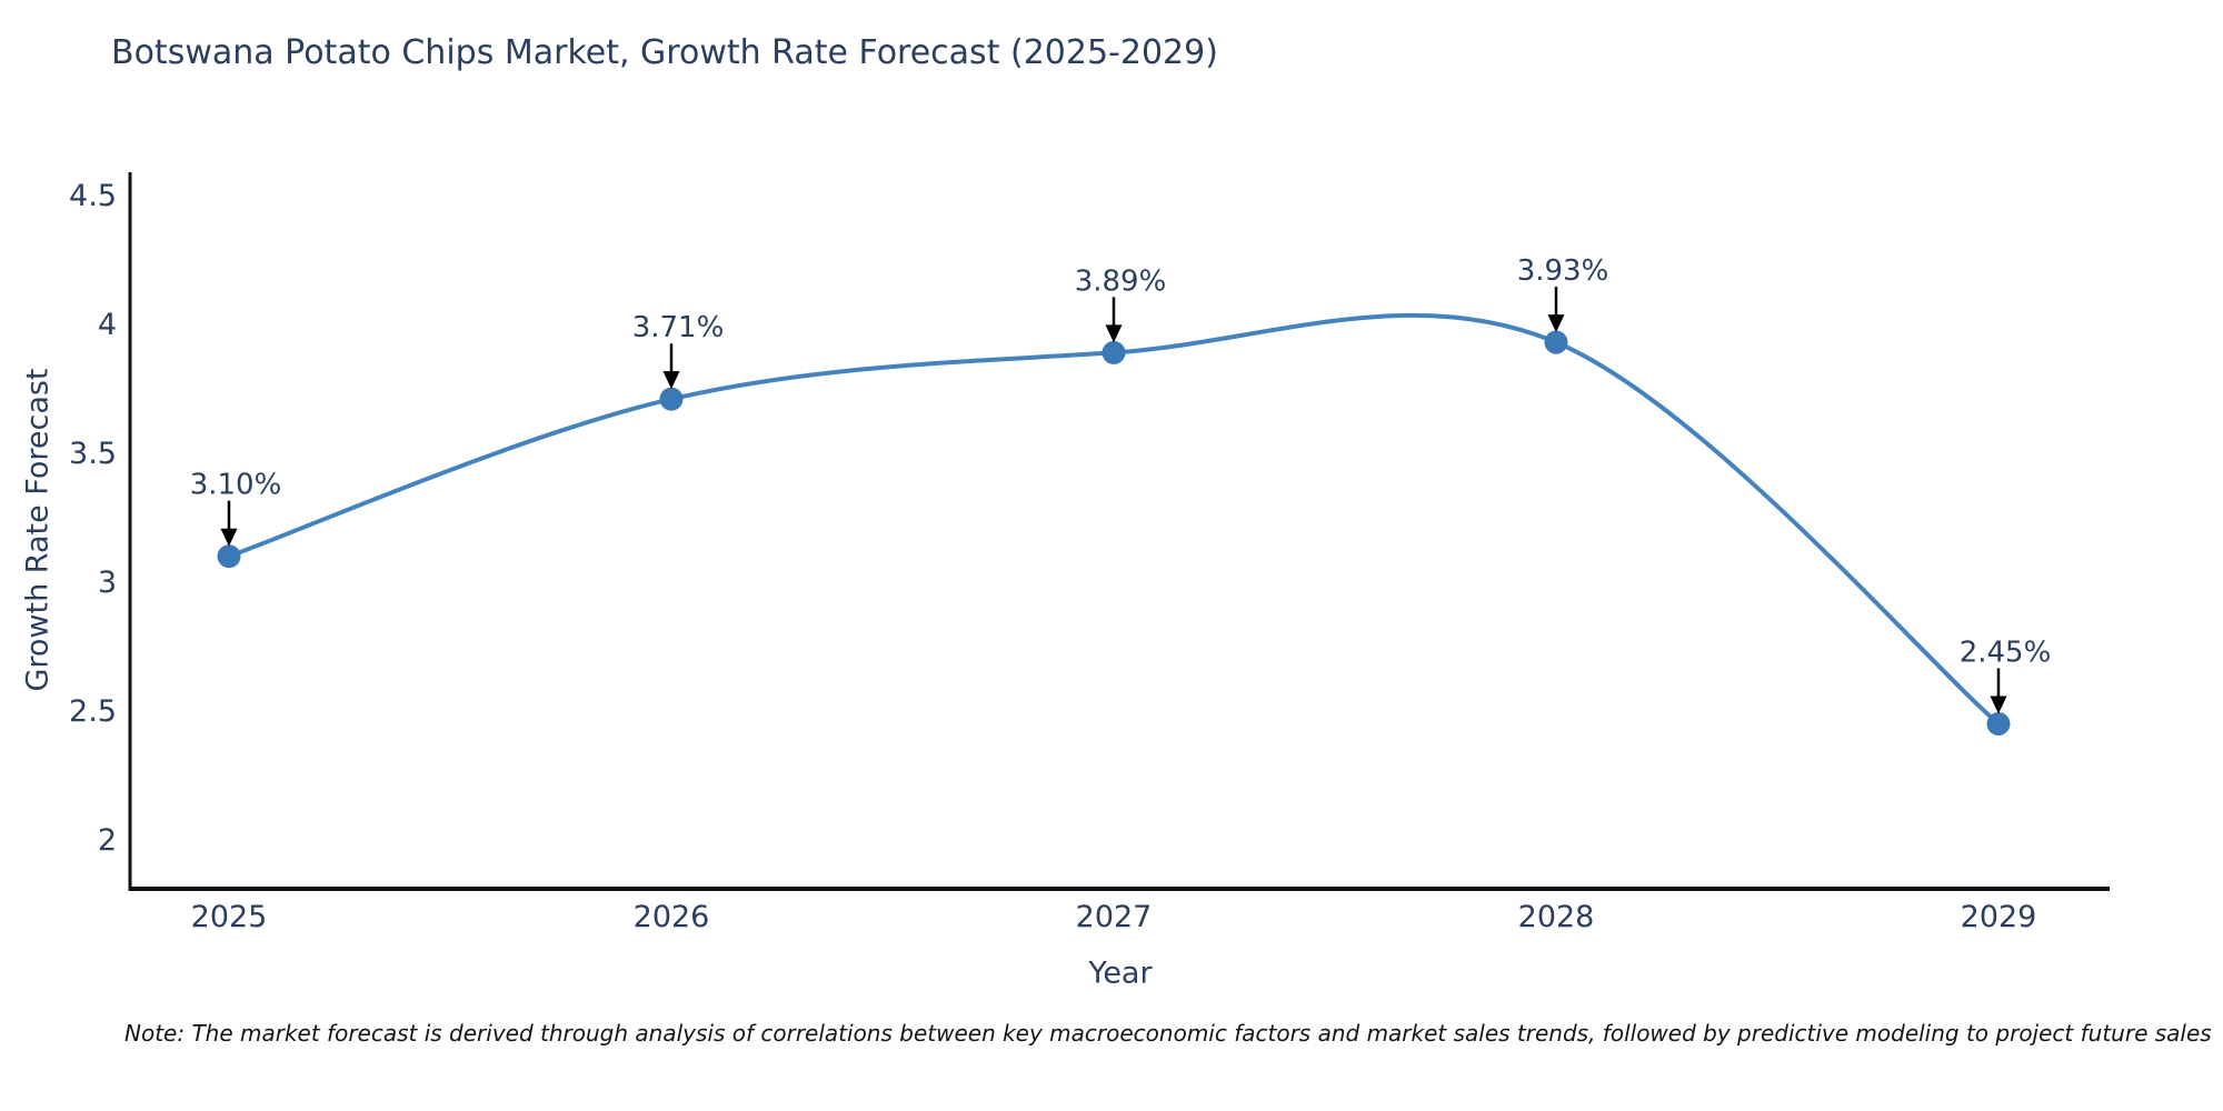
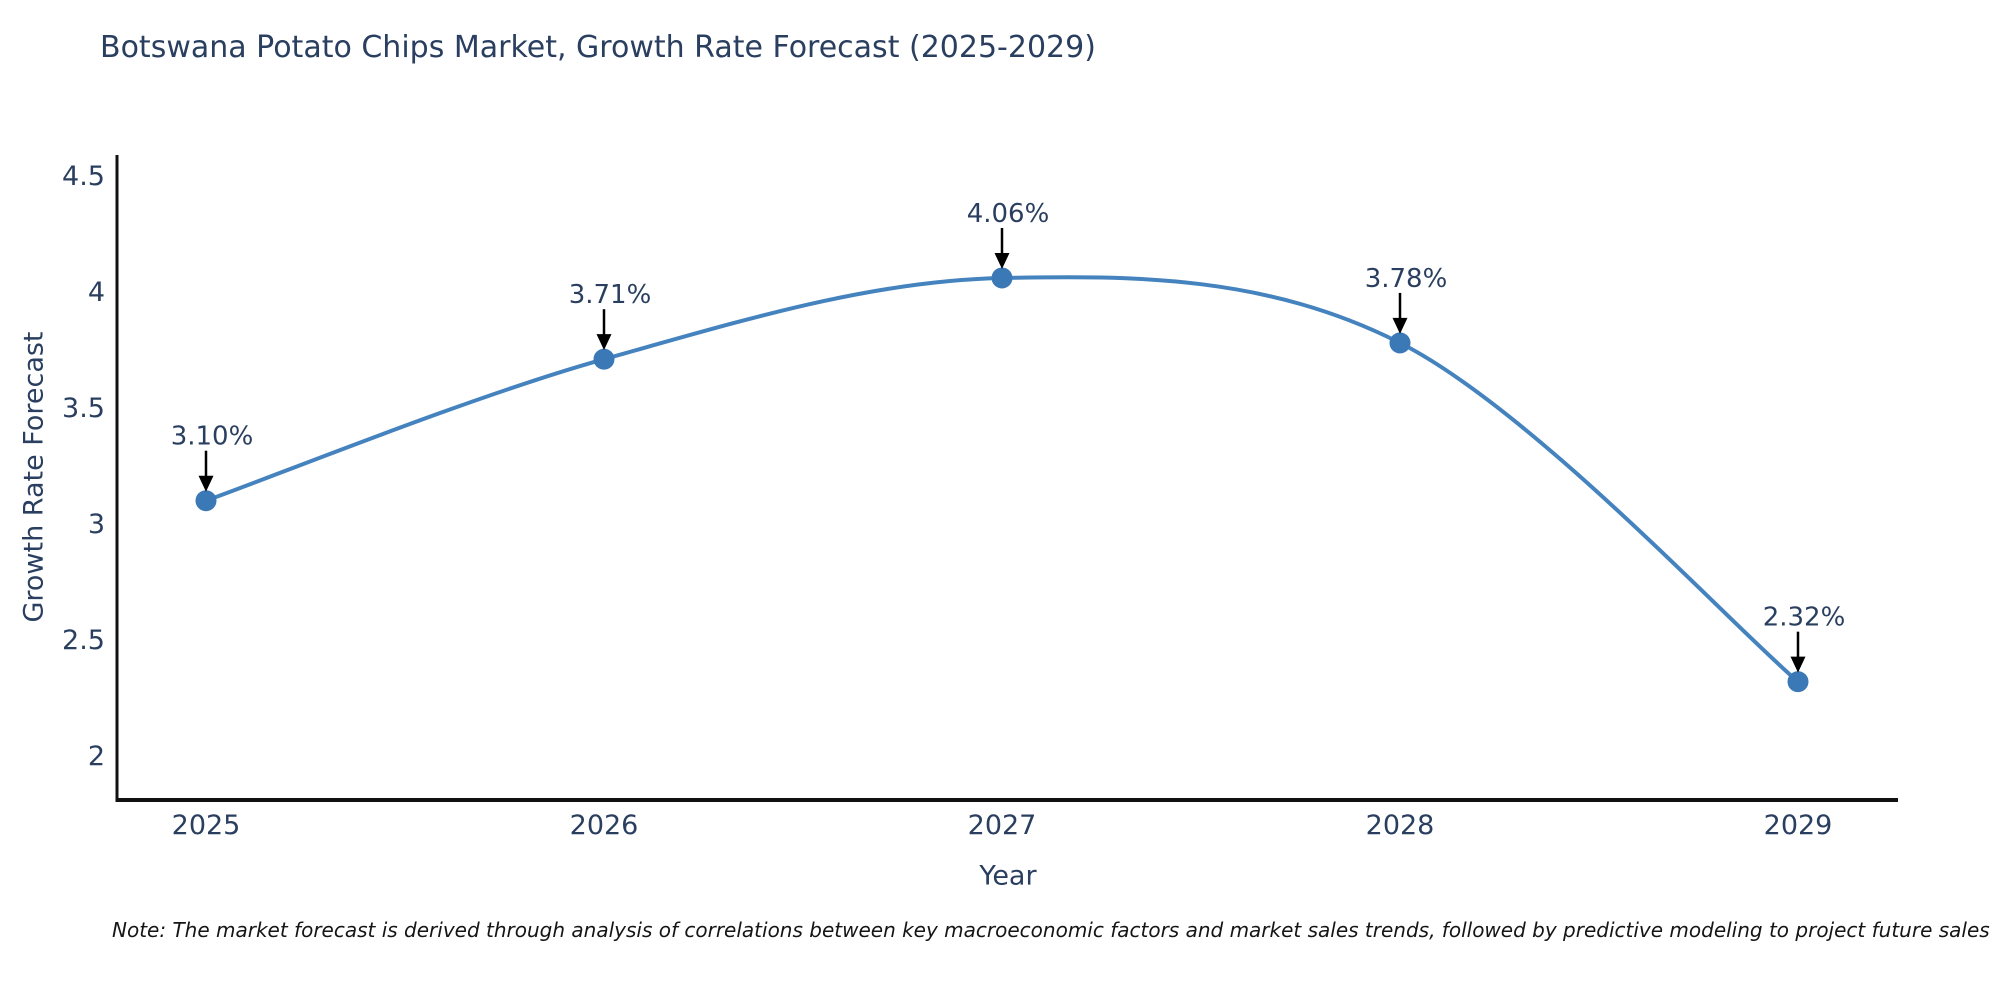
2027: 3.89% -> 4.06%
2028: 3.93% -> 3.78%
2029: 2.45% -> 2.32%
